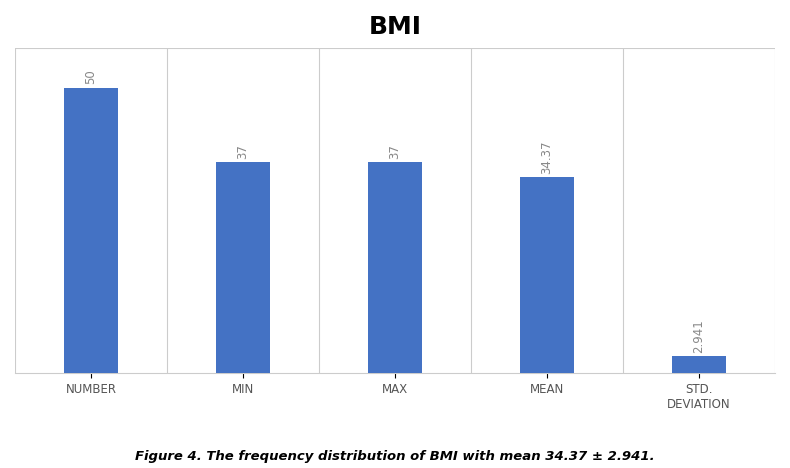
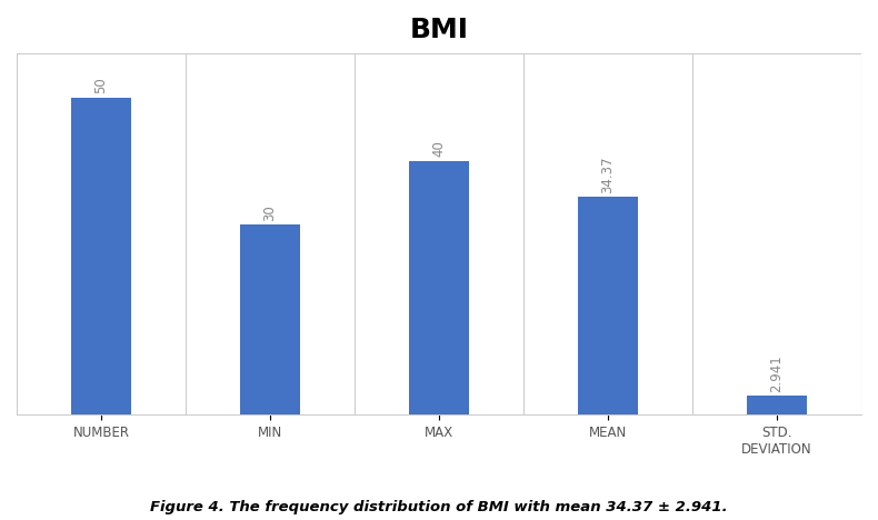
MIN: 37 -> 30
MAX: 37 -> 40
